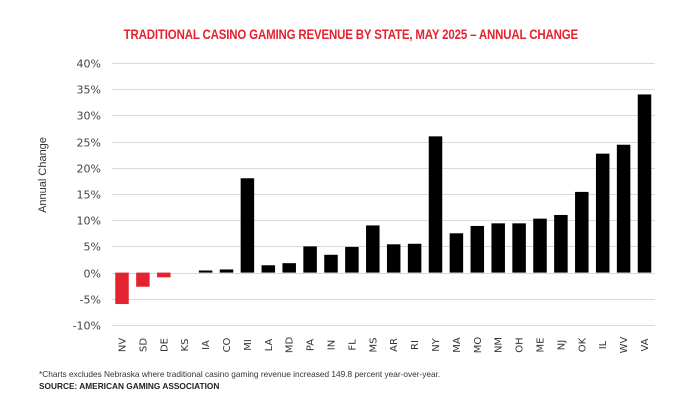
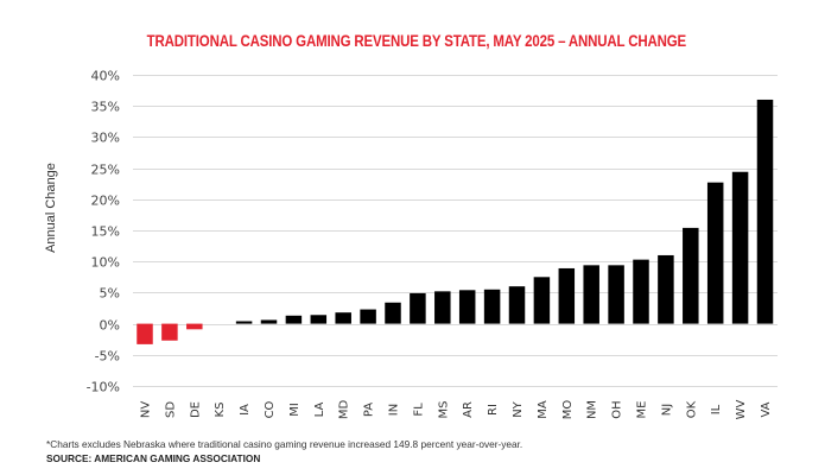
NV: -6% -> -3%
MI: 18% -> 1%
PA: 5% -> 2%
MS: 9% -> 5%
NY: 26% -> 6%
VA: 34% -> 36%
